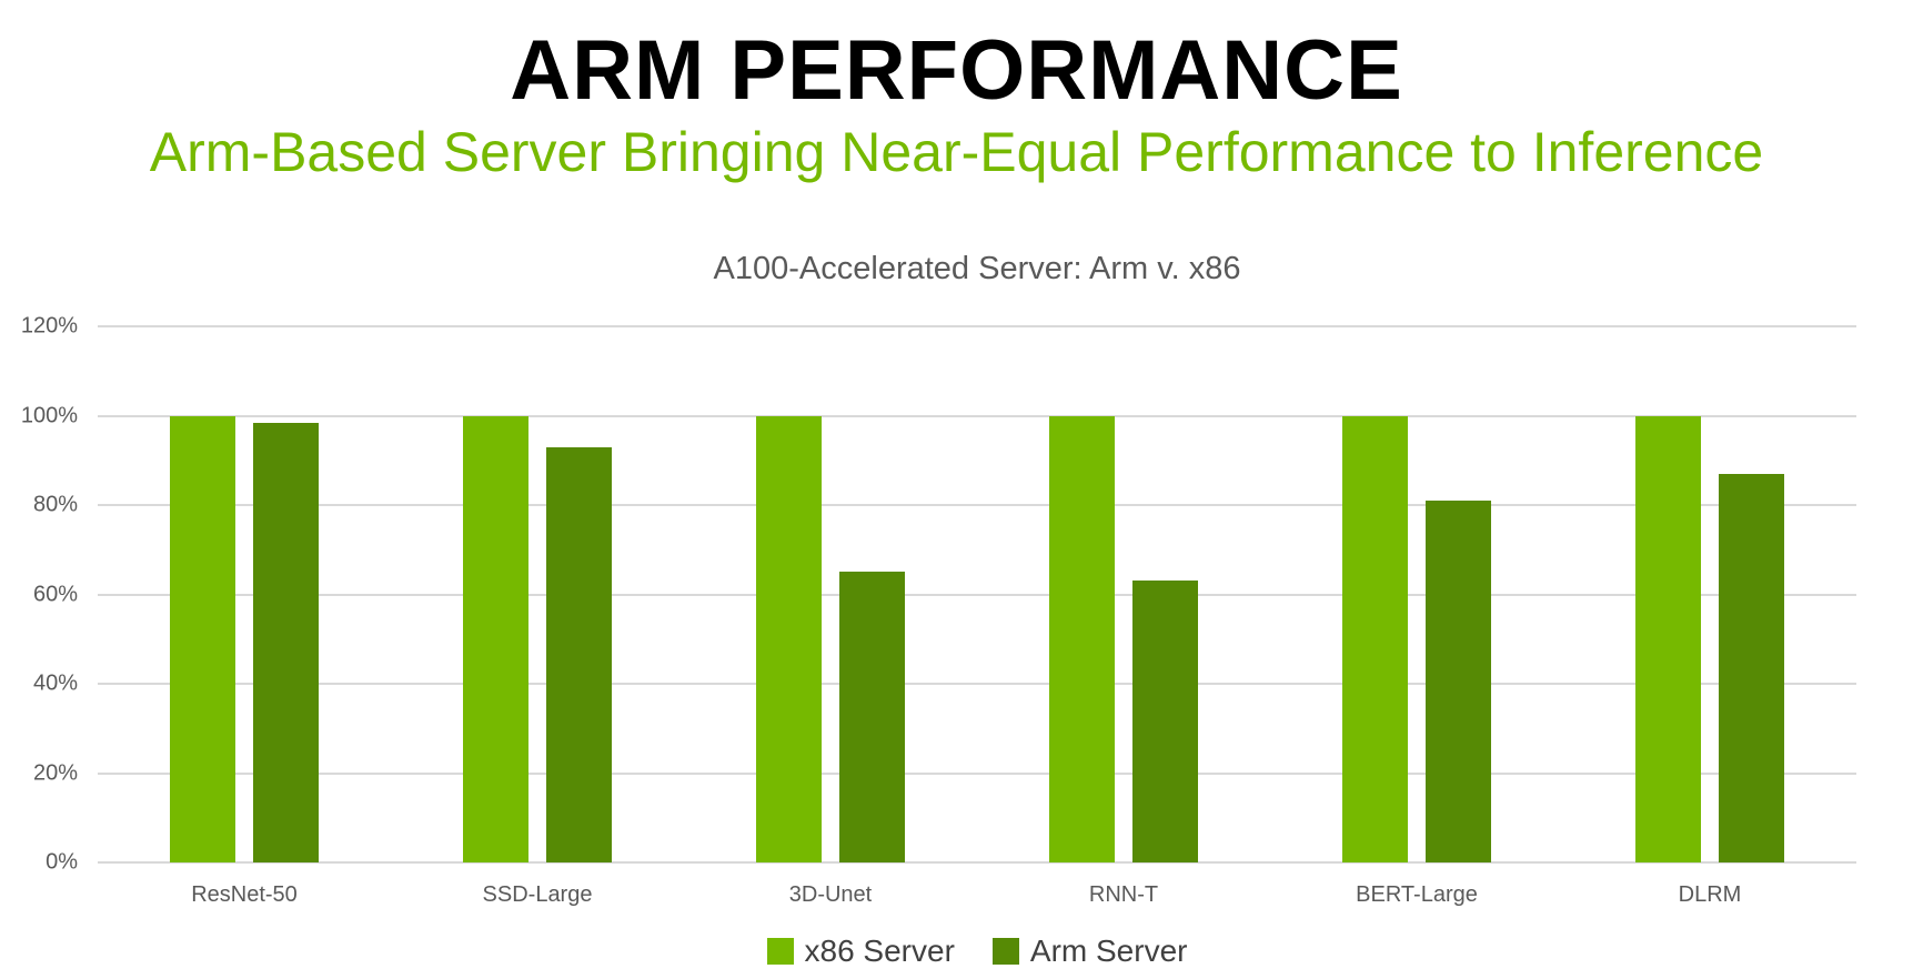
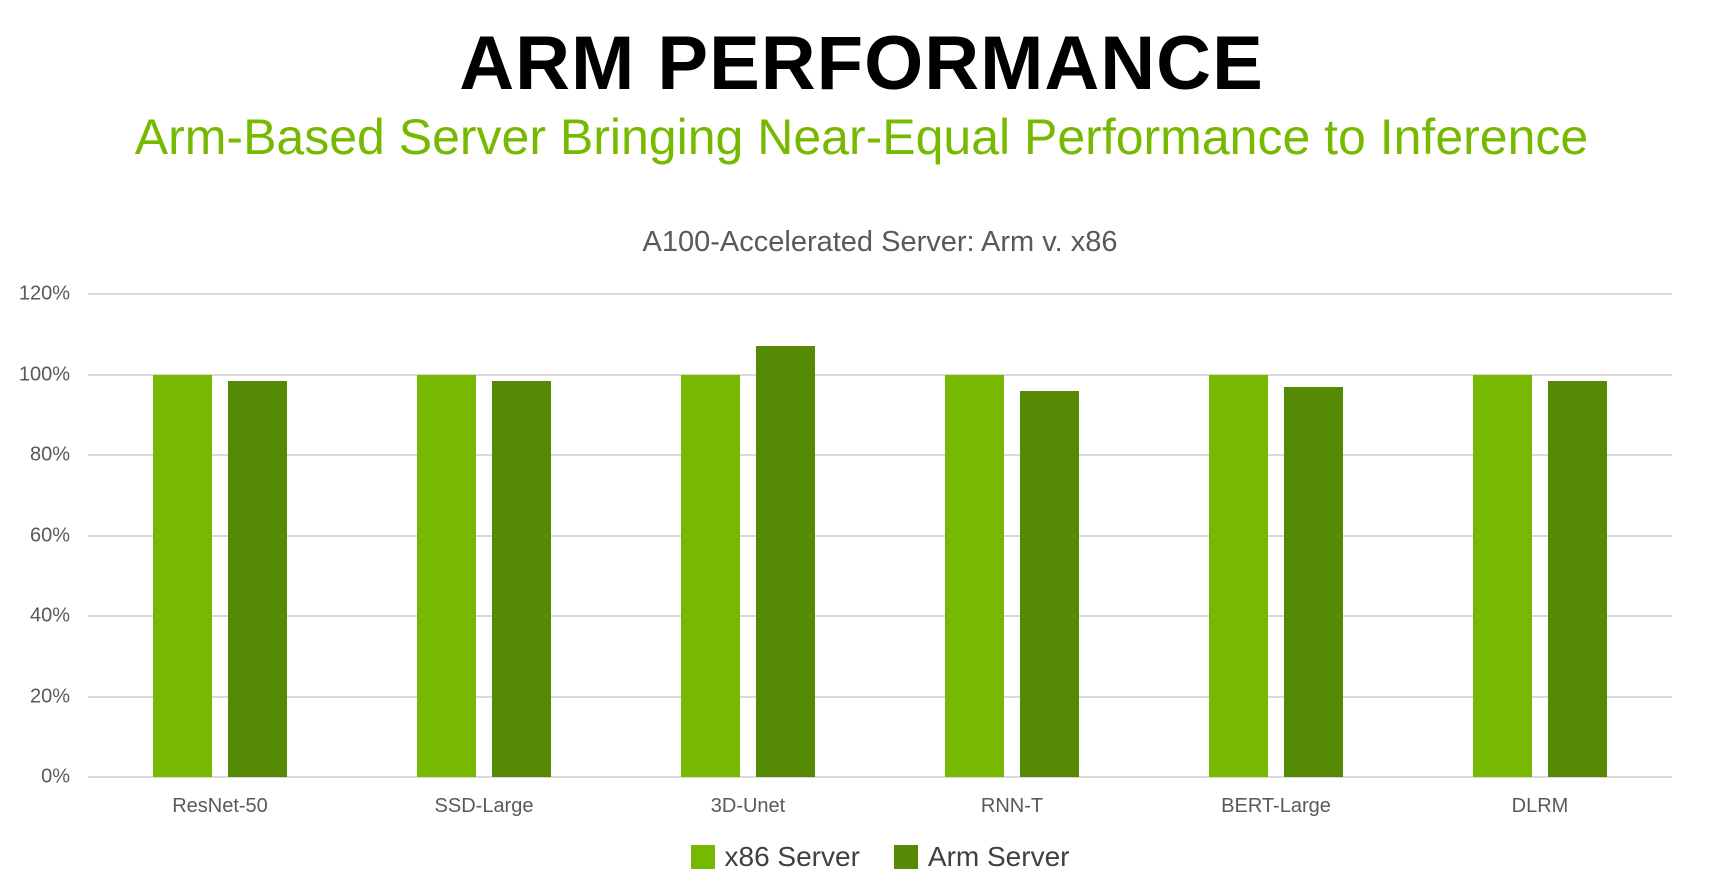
Arm Server/SSD-Large: 93% -> 98%
Arm Server/3D-Unet: 65% -> 107%
Arm Server/RNN-T: 63% -> 96%
Arm Server/BERT-Large: 81% -> 97%
Arm Server/DLRM: 87% -> 98%
